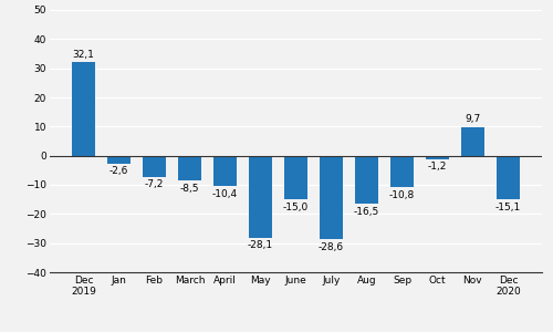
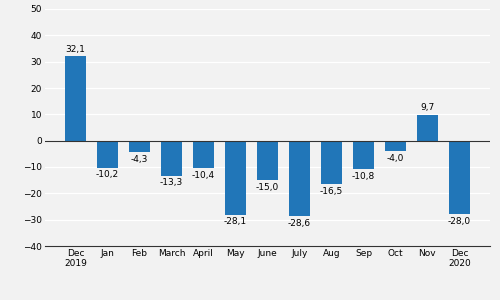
Jan: -2,6 -> -10,2
Feb: -7,2 -> -4,3
March: -8,5 -> -13,3
Oct: -1,2 -> -4,0
Dec 2020: -15,1 -> -28,0
